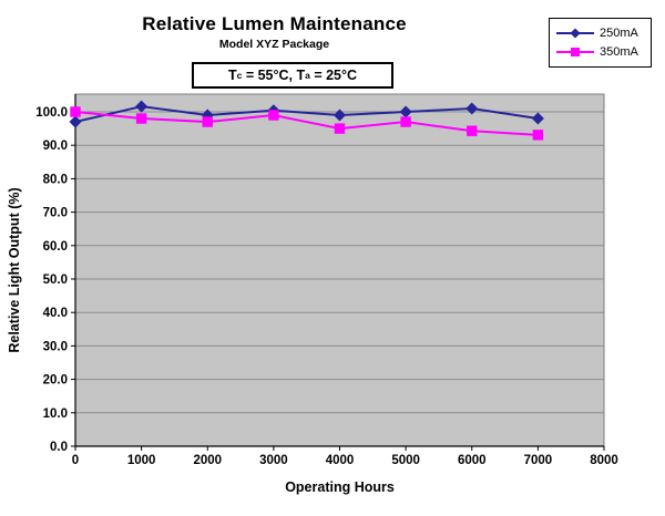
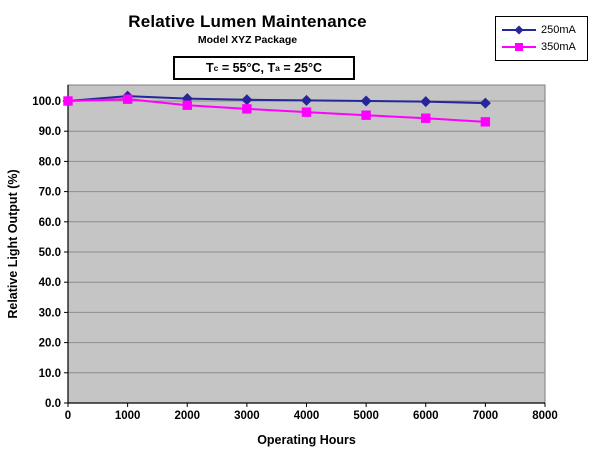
250mA/0: 97 -> 100
350mA/1000: 98 -> 101
250mA/2000: 99 -> 101
350mA/2000: 97 -> 99
350mA/3000: 99 -> 97
250mA/4000: 99 -> 100
350mA/4000: 95 -> 96
350mA/5000: 97 -> 95
250mA/6000: 101 -> 100
250mA/7000: 98 -> 99
